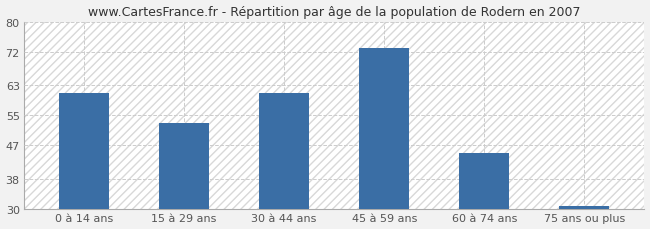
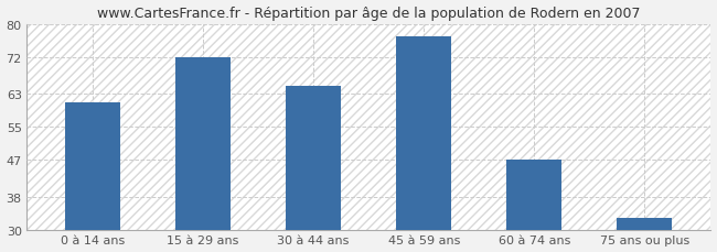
15 à 29 ans: 53 -> 72
30 à 44 ans: 61 -> 65
45 à 59 ans: 73 -> 77
60 à 74 ans: 45 -> 47
75 ans ou plus: 31 -> 33
